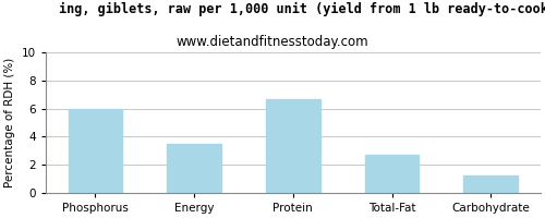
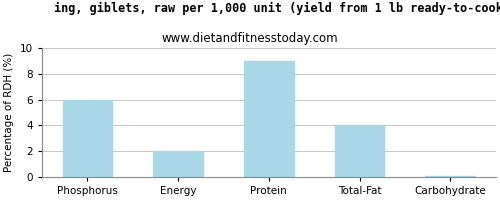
Energy: 3.5 -> 2.0
Protein: 6.7 -> 9.0
Total-Fat: 2.7 -> 4.0
Carbohydrate: 1.2 -> 0.1
